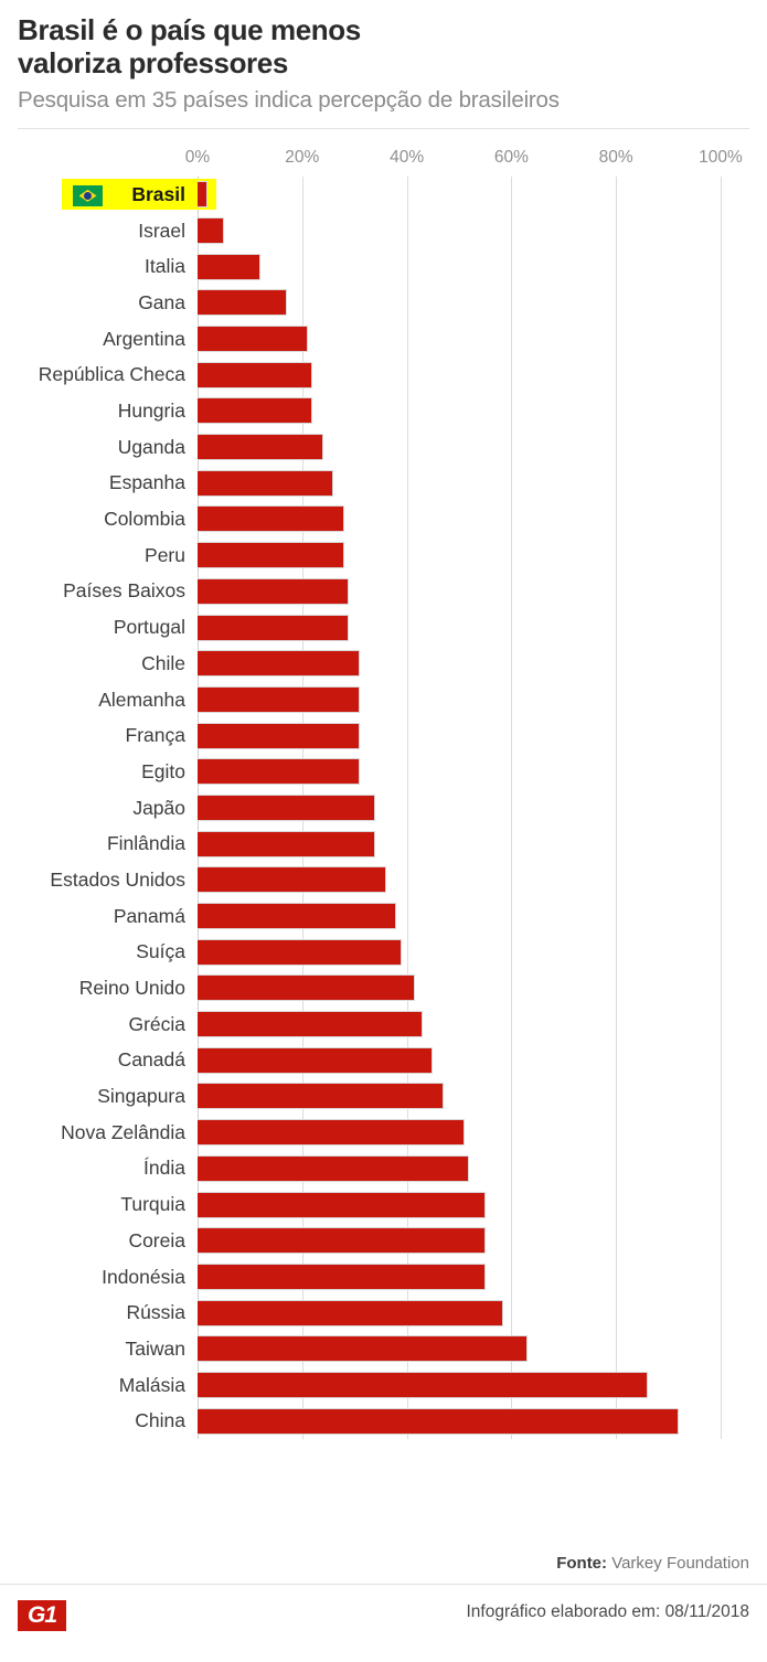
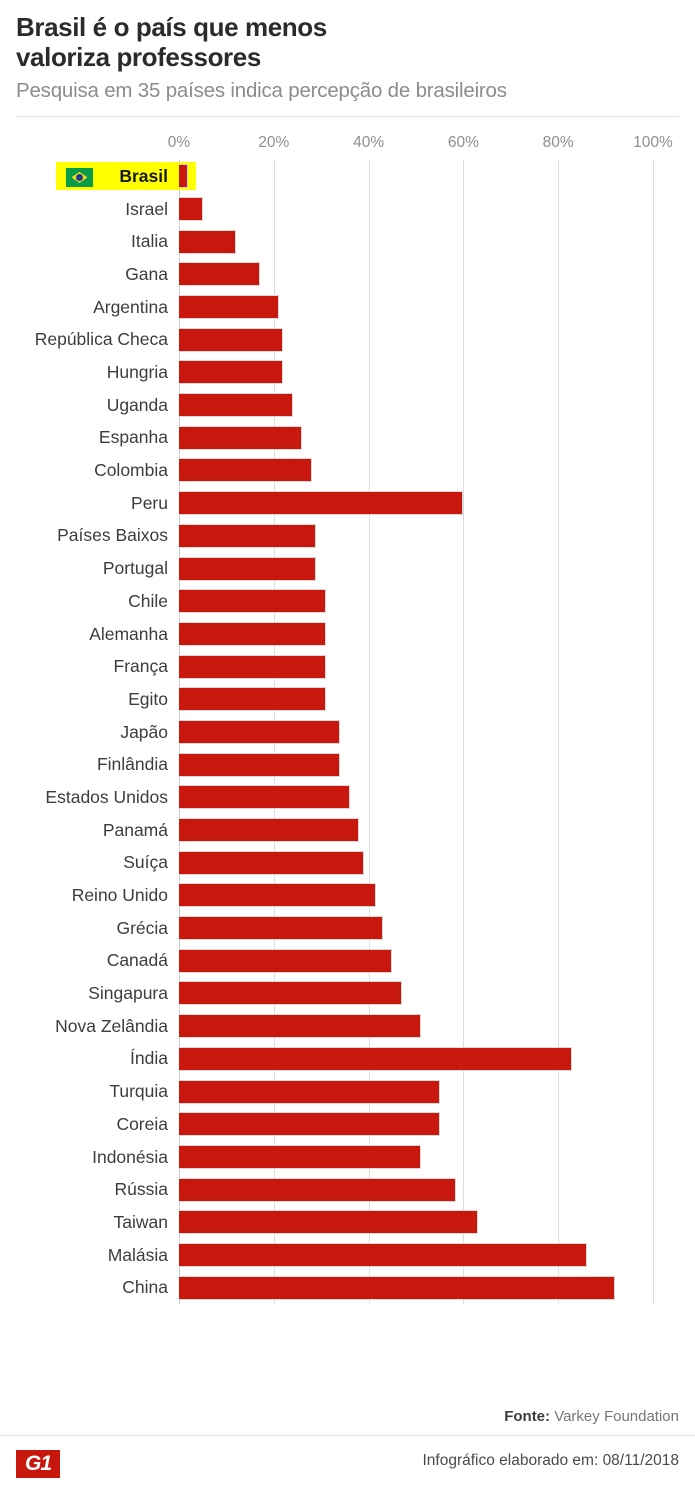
Peru: 28% -> 60%
Índia: 52% -> 83%
Indonésia: 55% -> 51%
